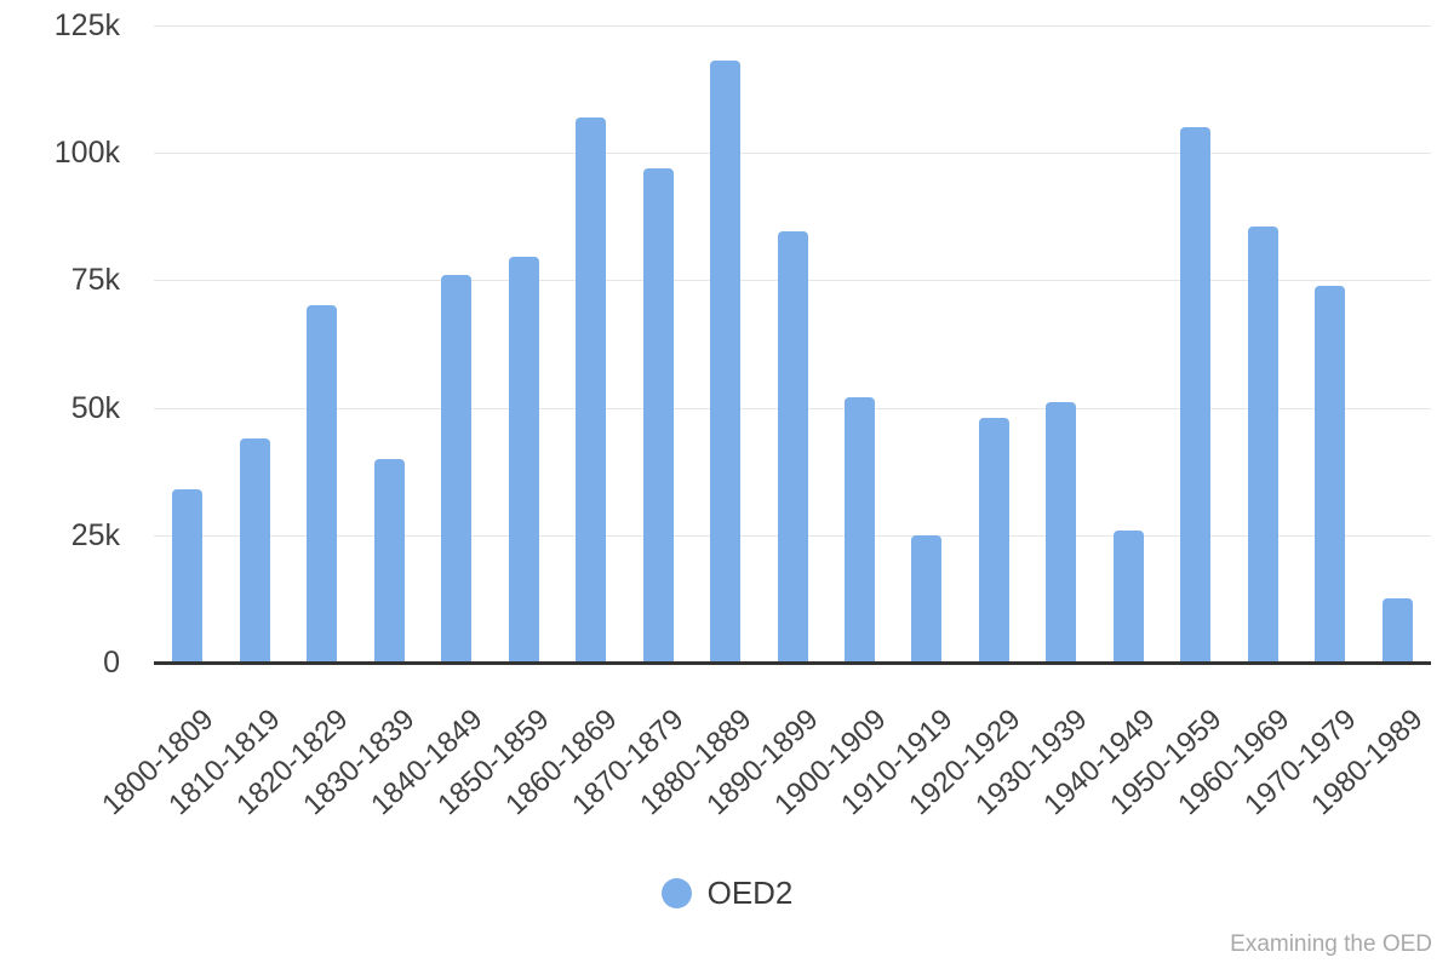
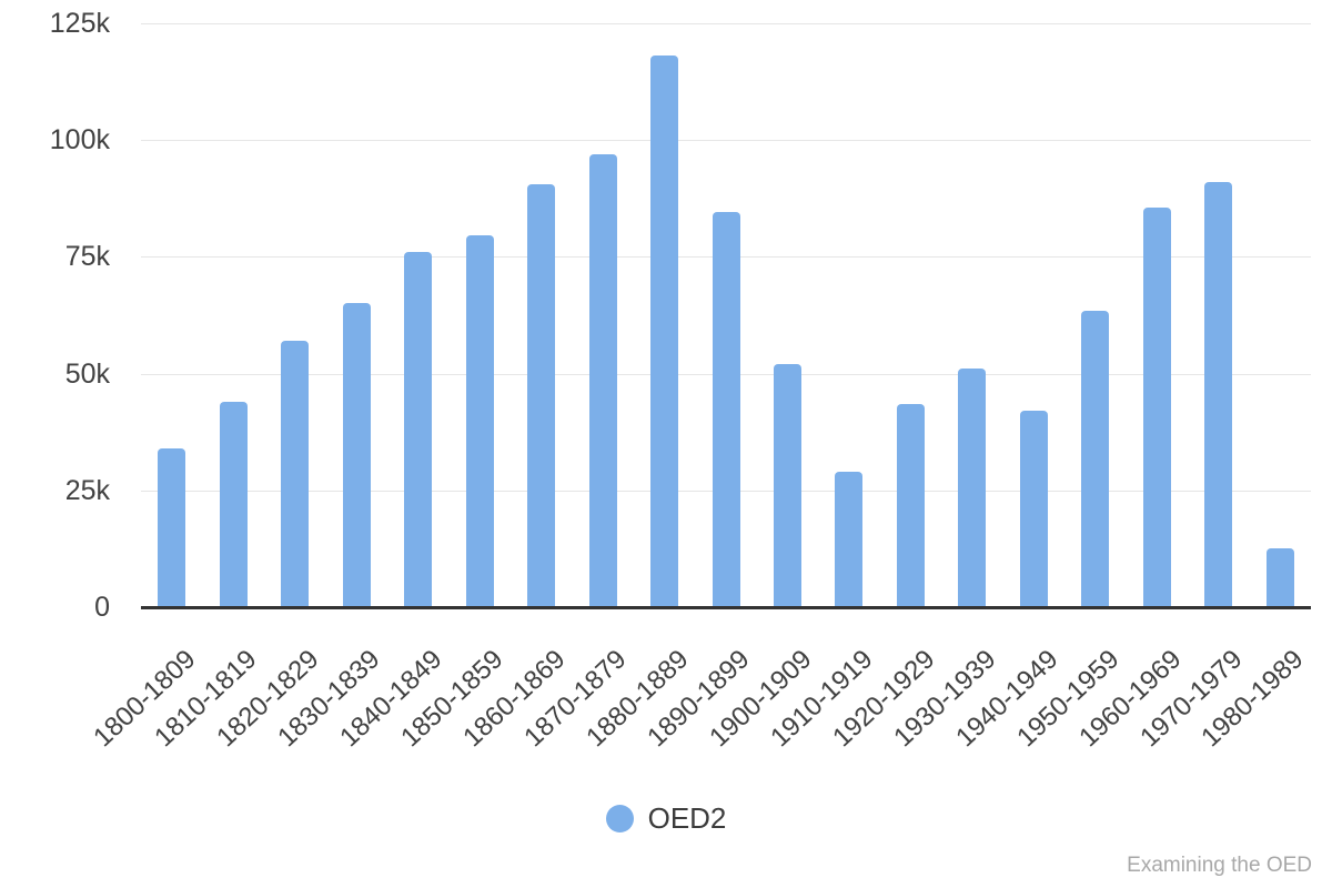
1820-1829: 70k -> 57k
1830-1839: 40k -> 65k
1860-1869: 107k -> 90k
1910-1919: 25k -> 29k
1920-1929: 48k -> 44k
1940-1949: 26k -> 42k
1950-1959: 105k -> 64k
1970-1979: 74k -> 91k
